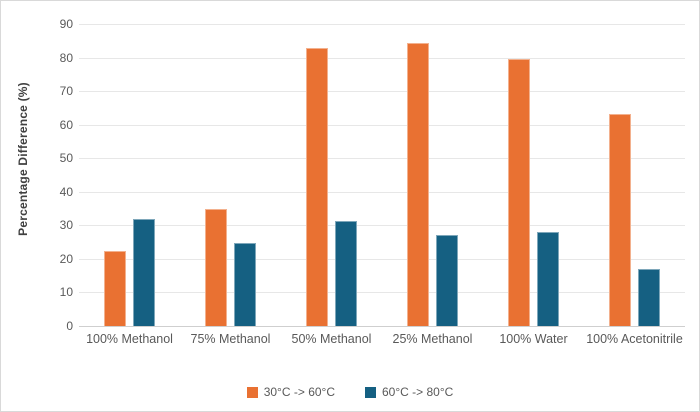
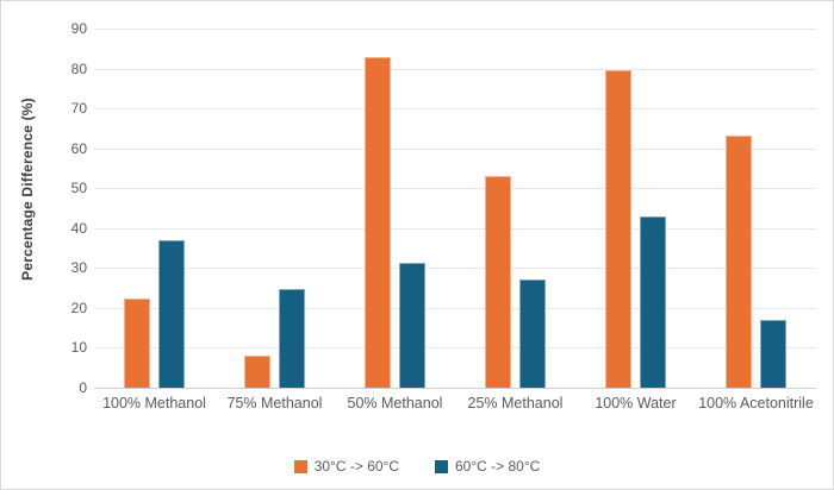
60°C -> 80°C/100% Methanol: 32 -> 37
30°C -> 60°C/75% Methanol: 35 -> 8
30°C -> 60°C/25% Methanol: 84 -> 53
60°C -> 80°C/100% Water: 28 -> 43
